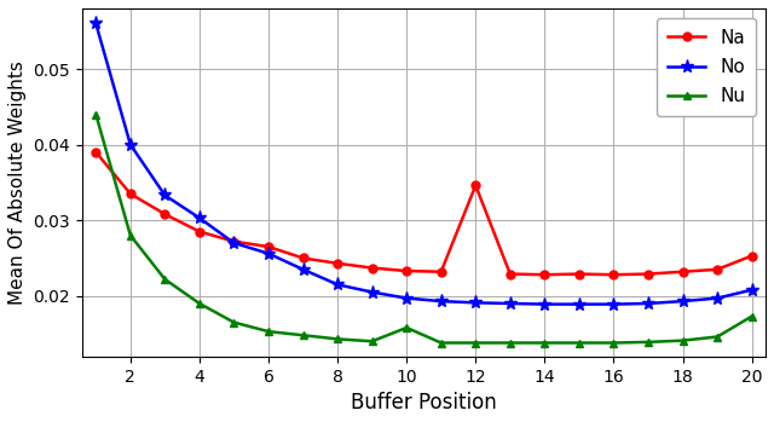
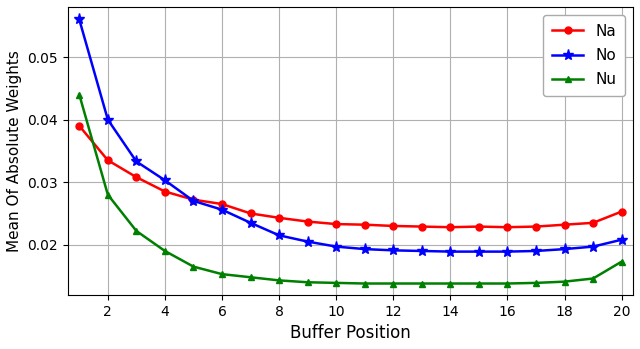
Nu/10: 0.0158 -> 0.0139
Na/12: 0.0346 -> 0.0230
